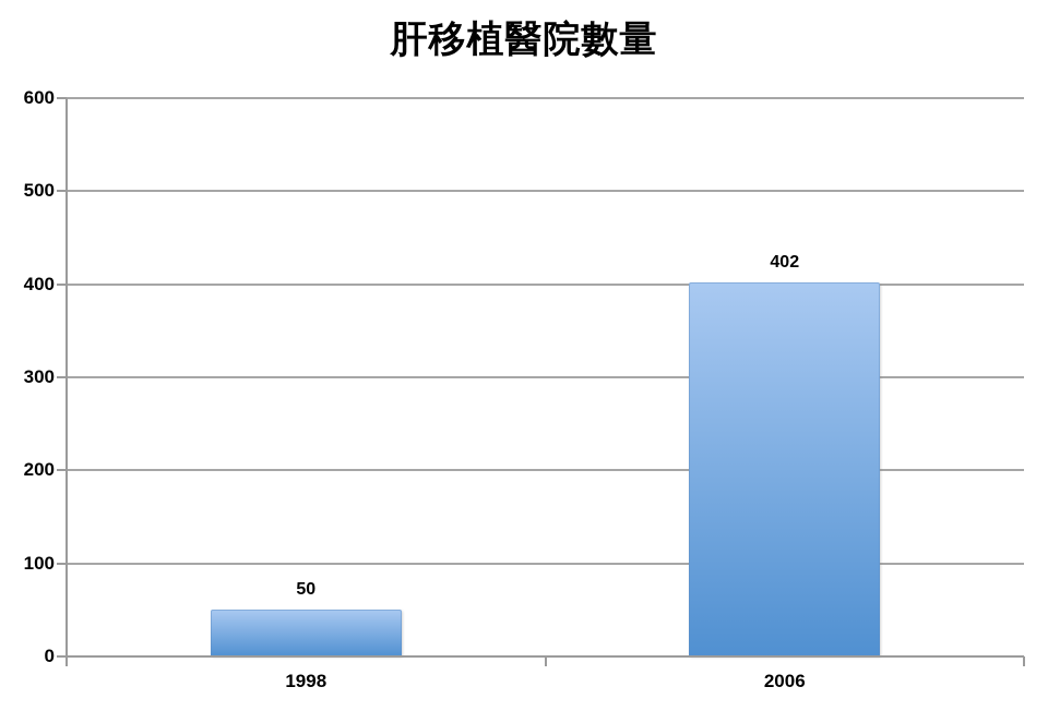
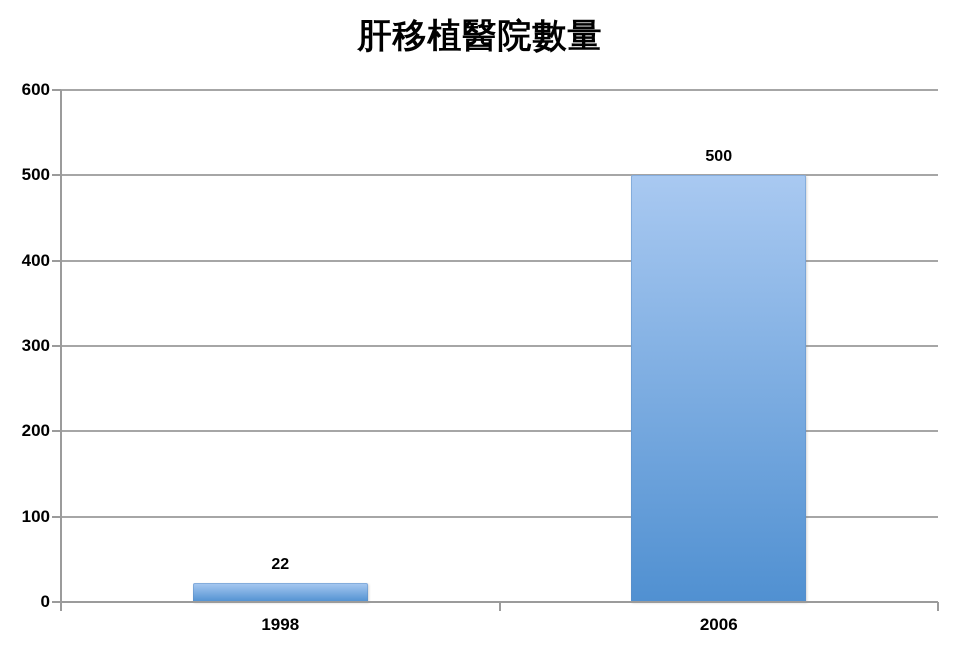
1998: 50 -> 22
2006: 402 -> 500
